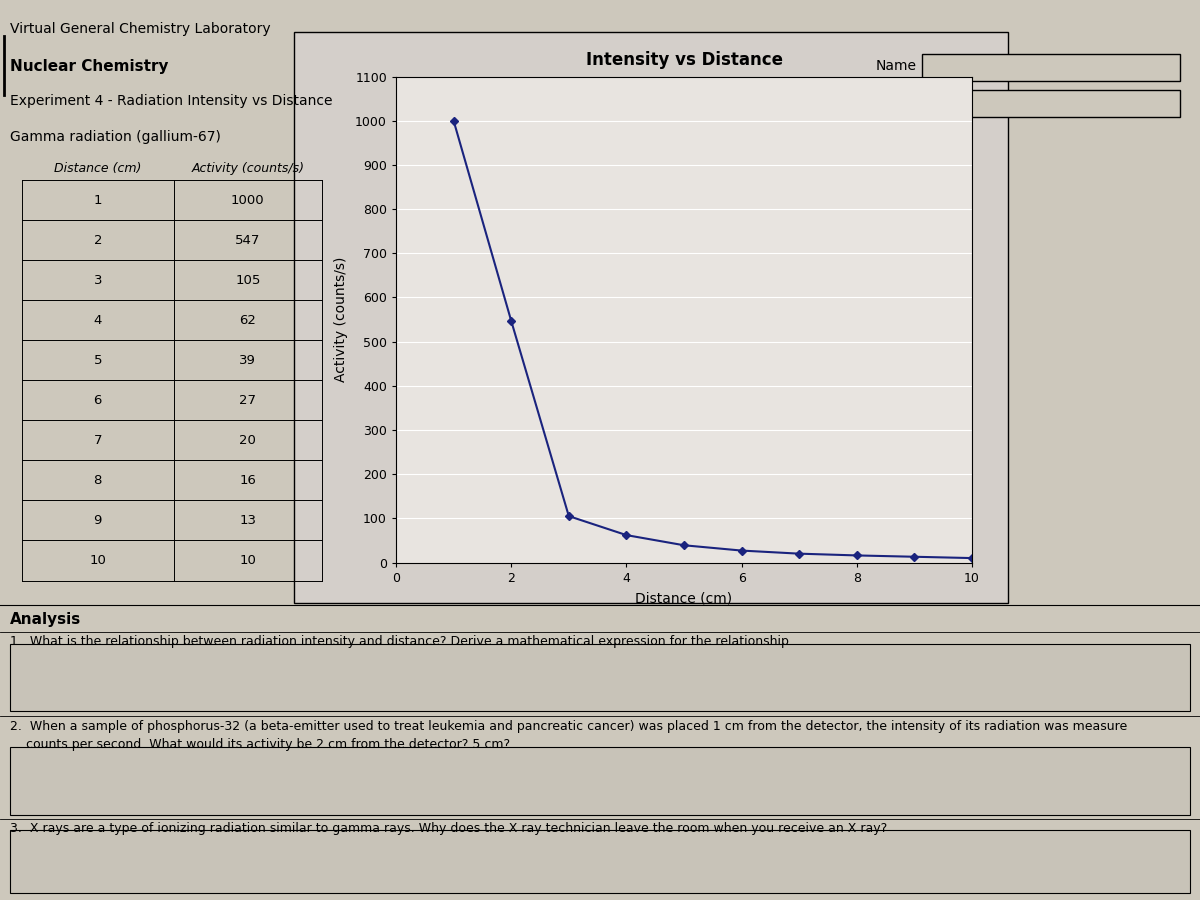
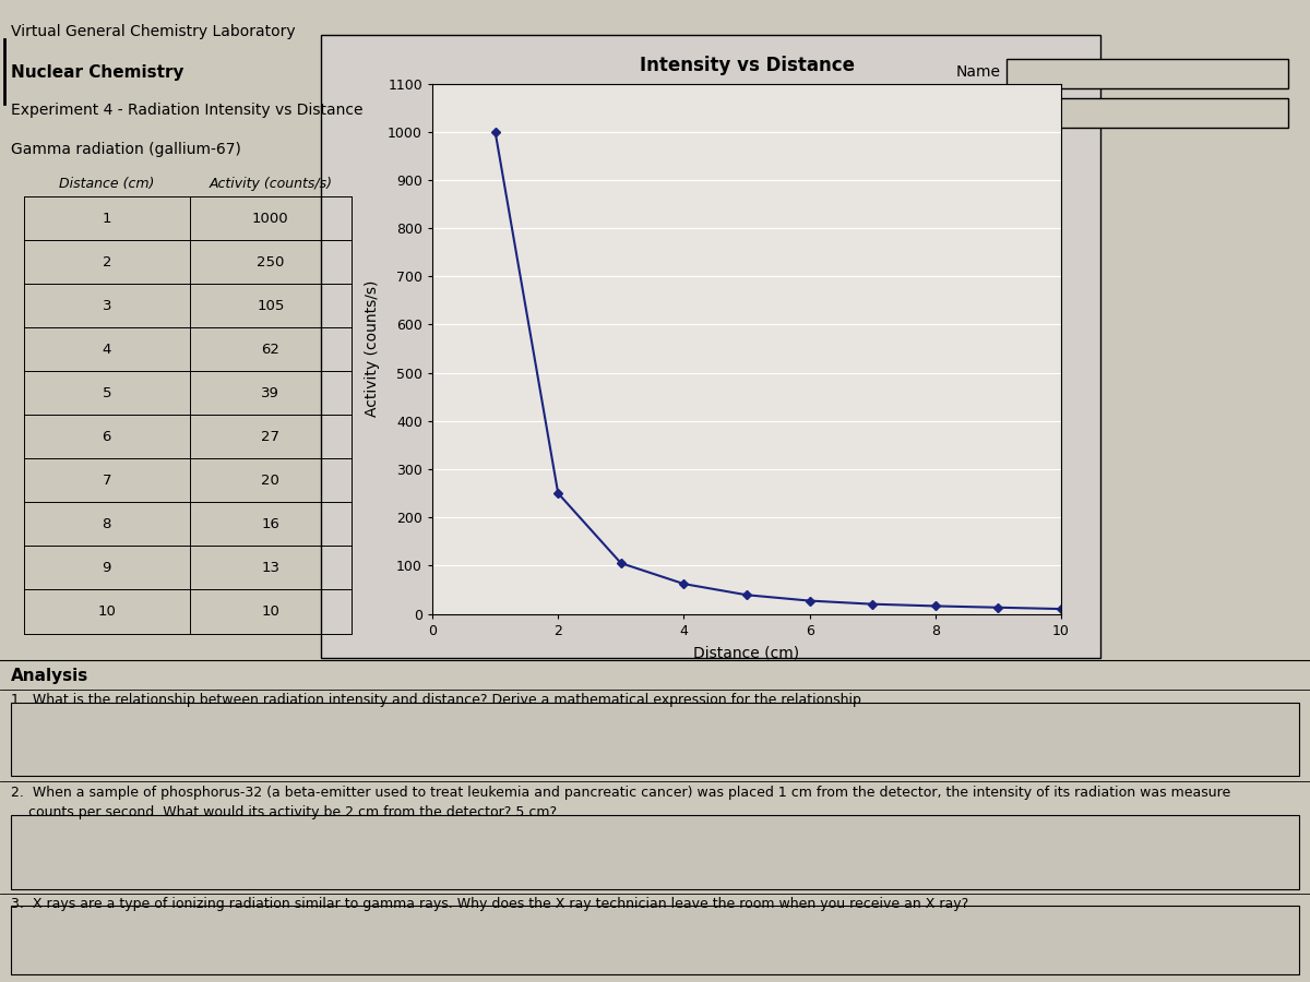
2: 547 -> 250
